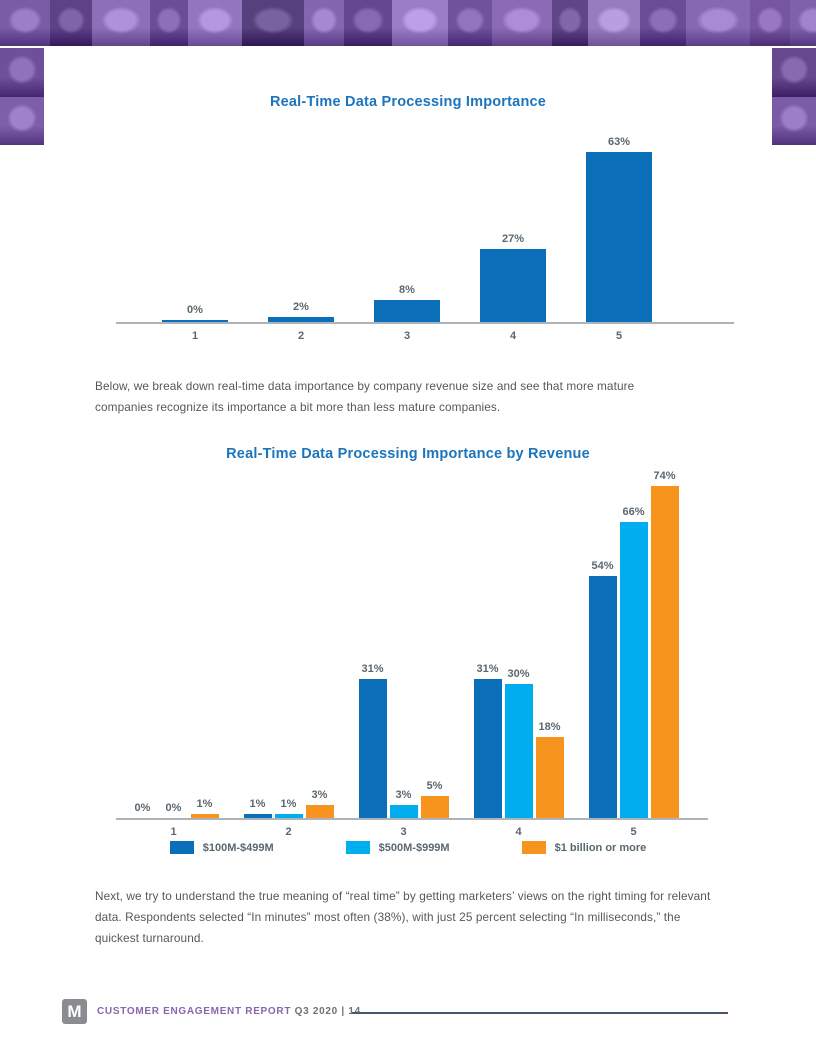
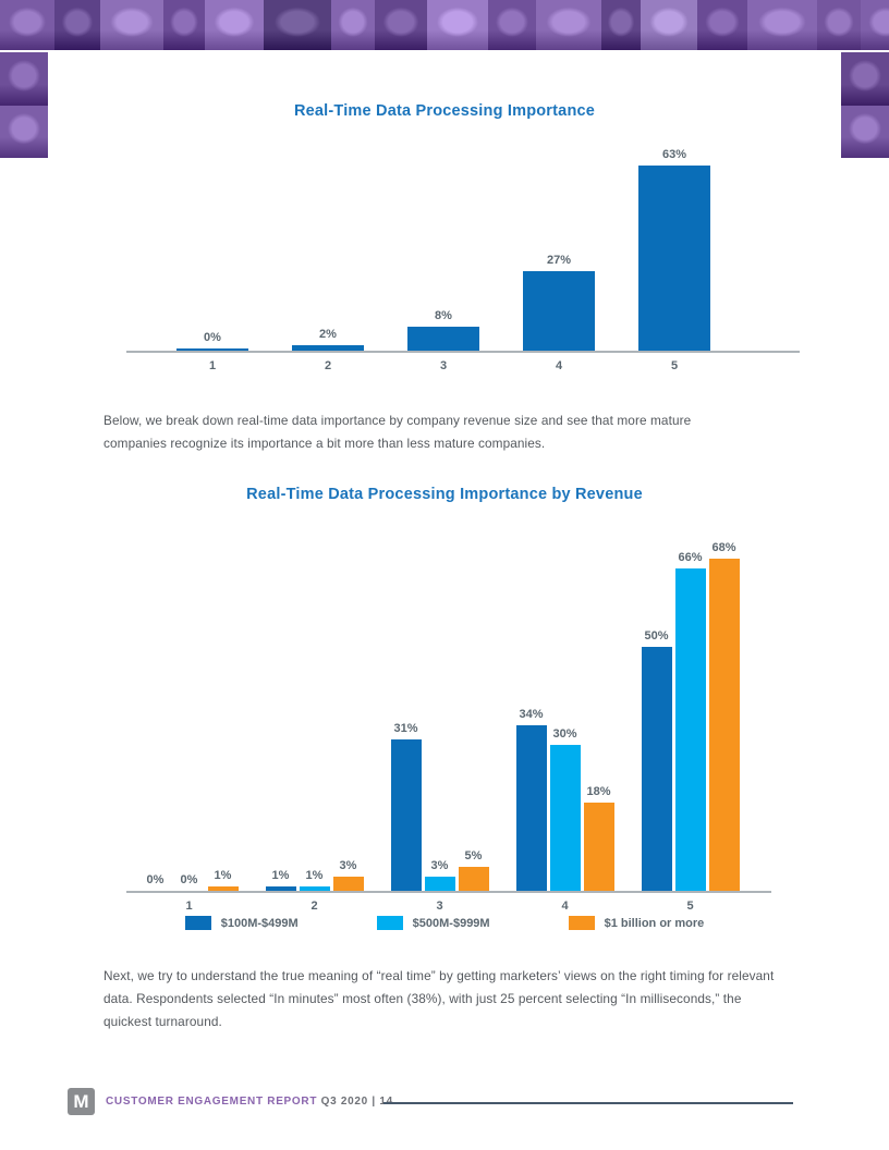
Real-Time Data Processing Importance by Revenue/$100M-$499M/4: 31% -> 34%
Real-Time Data Processing Importance by Revenue/$100M-$499M/5: 54% -> 50%
Real-Time Data Processing Importance by Revenue/$1 billion or more/5: 74% -> 68%
